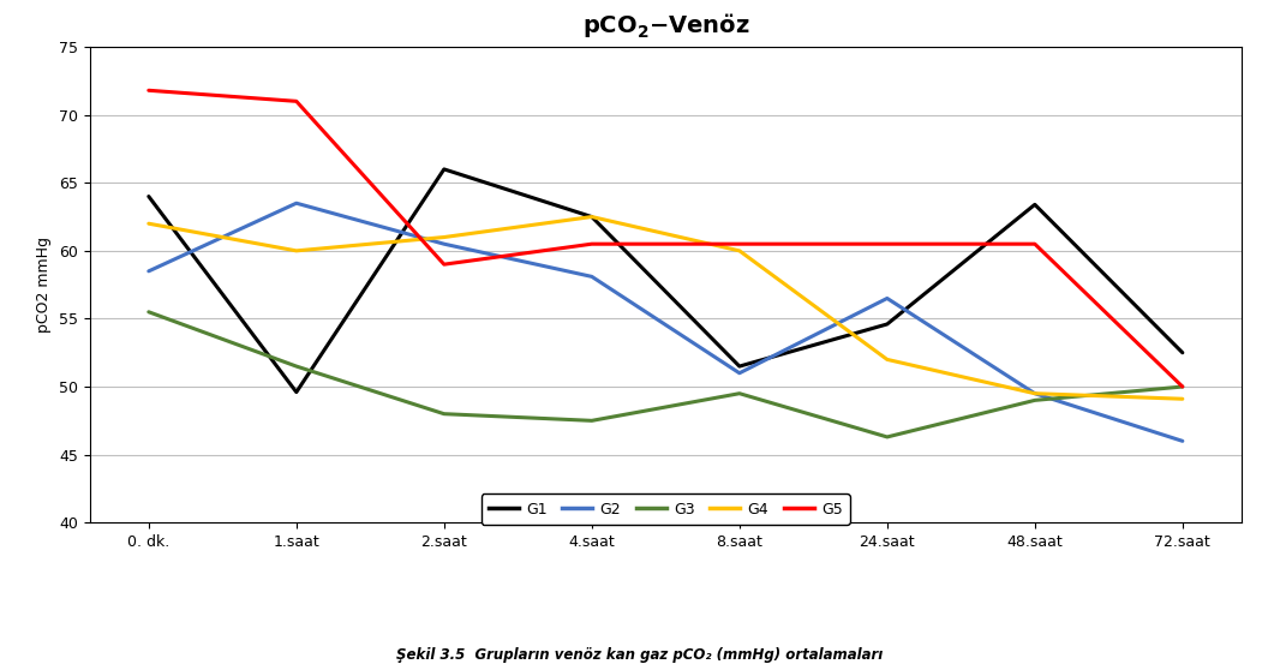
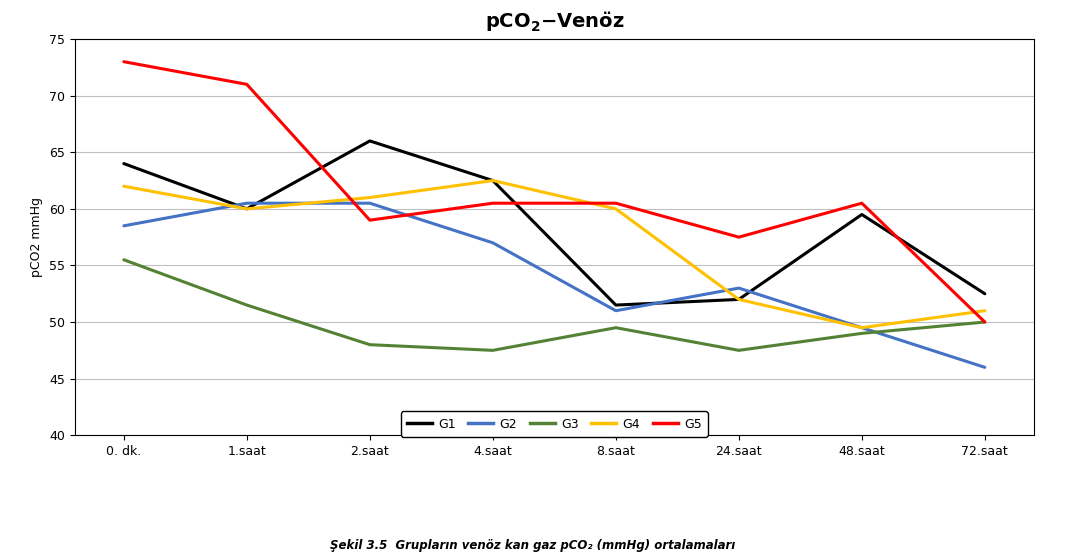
G5/0. dk.: 71.8 -> 73.0
G1/1.saat: 49.6 -> 60.0
G2/1.saat: 63.5 -> 60.5
G2/4.saat: 58.1 -> 57.0
G1/24.saat: 54.6 -> 52.0
G2/24.saat: 56.5 -> 53.0
G3/24.saat: 46.3 -> 47.5
G5/24.saat: 60.5 -> 57.5
G1/48.saat: 63.4 -> 59.5
G4/72.saat: 49.1 -> 51.0
